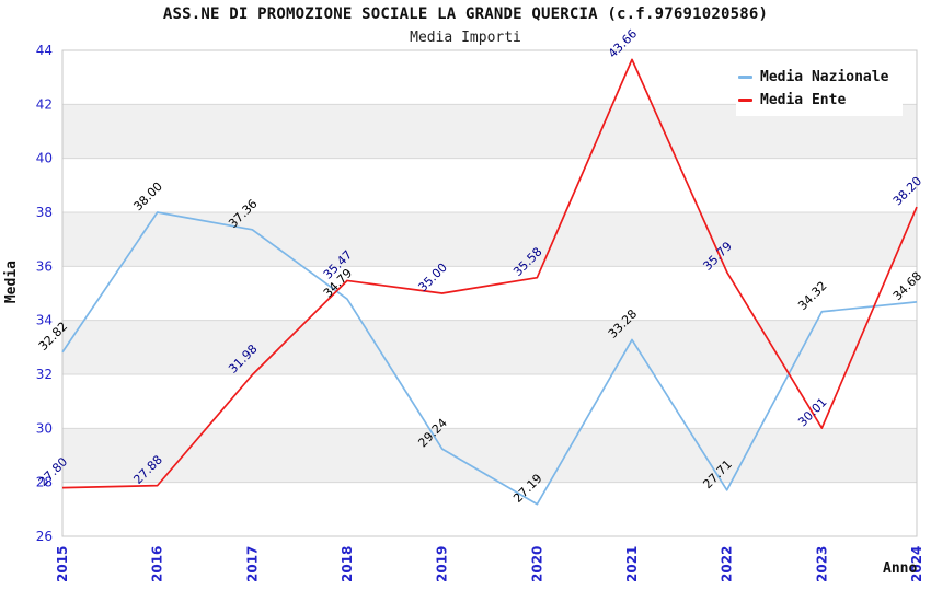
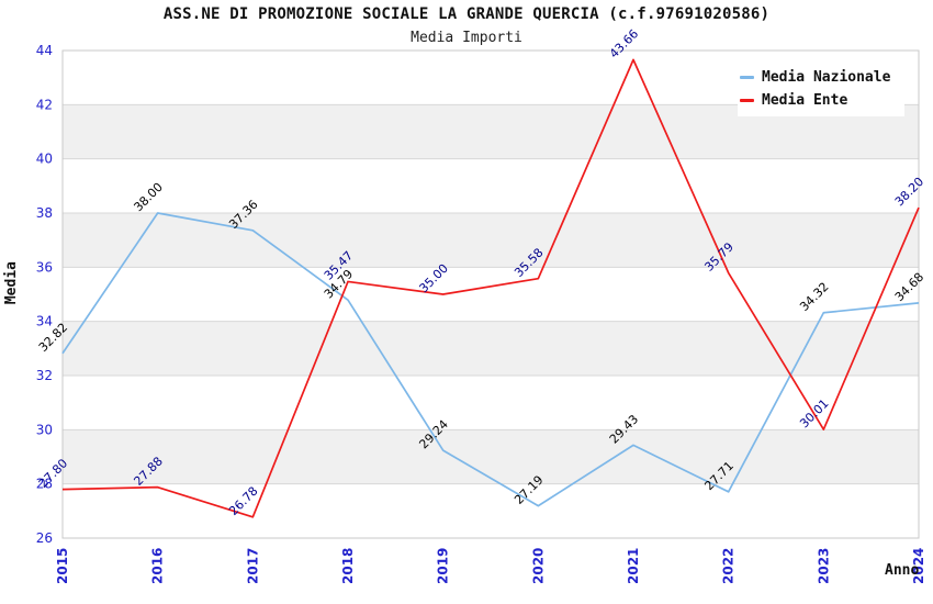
Media Ente/2017: 31.98 -> 26.78
Media Nazionale/2021: 33.28 -> 29.43
